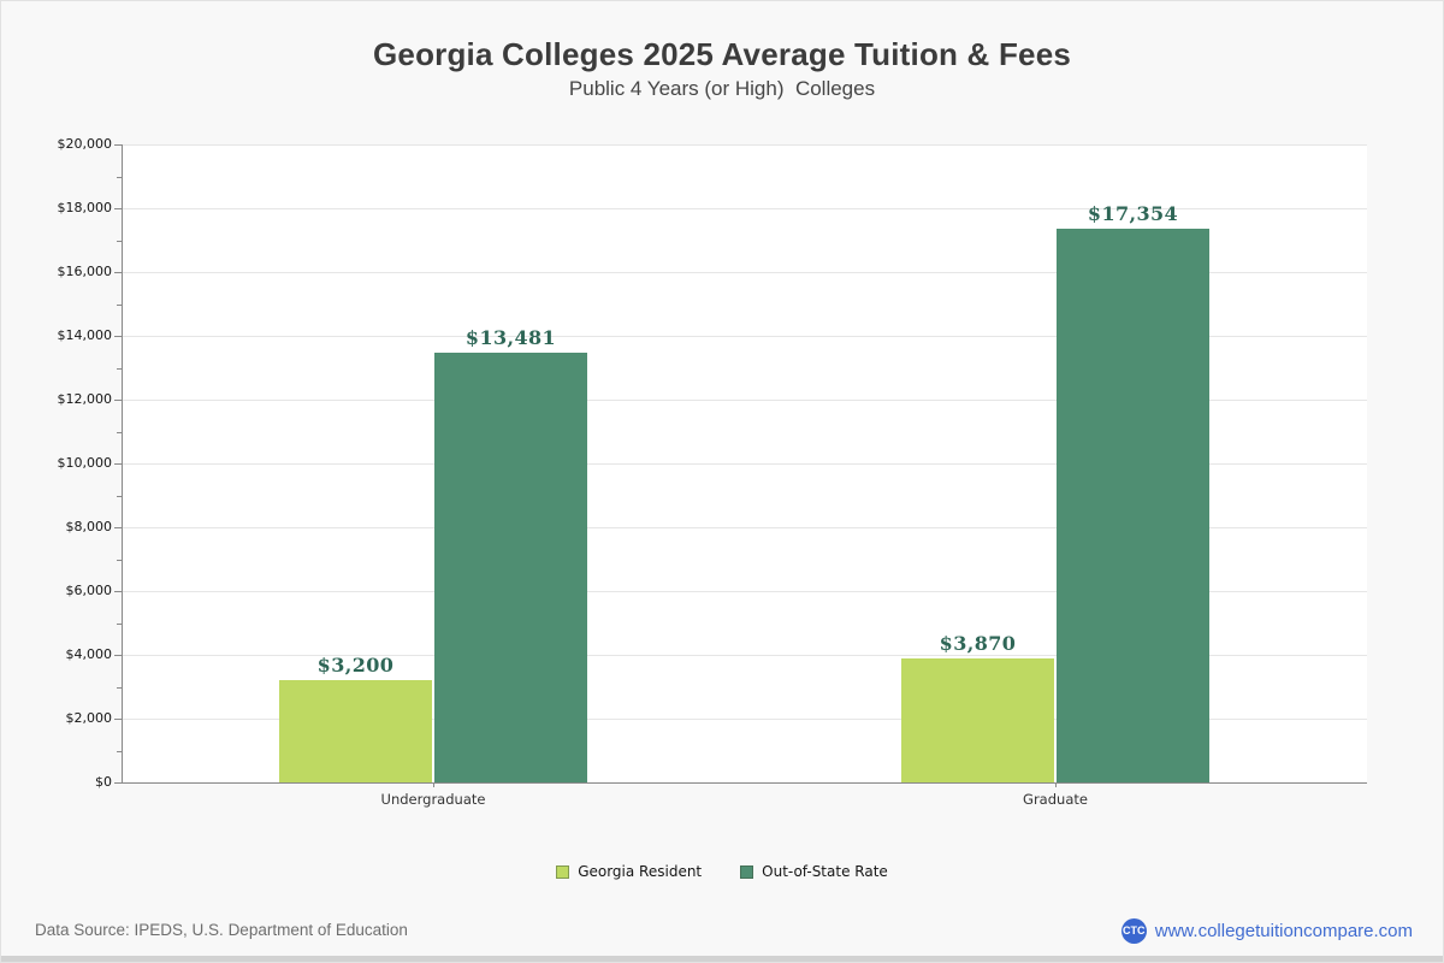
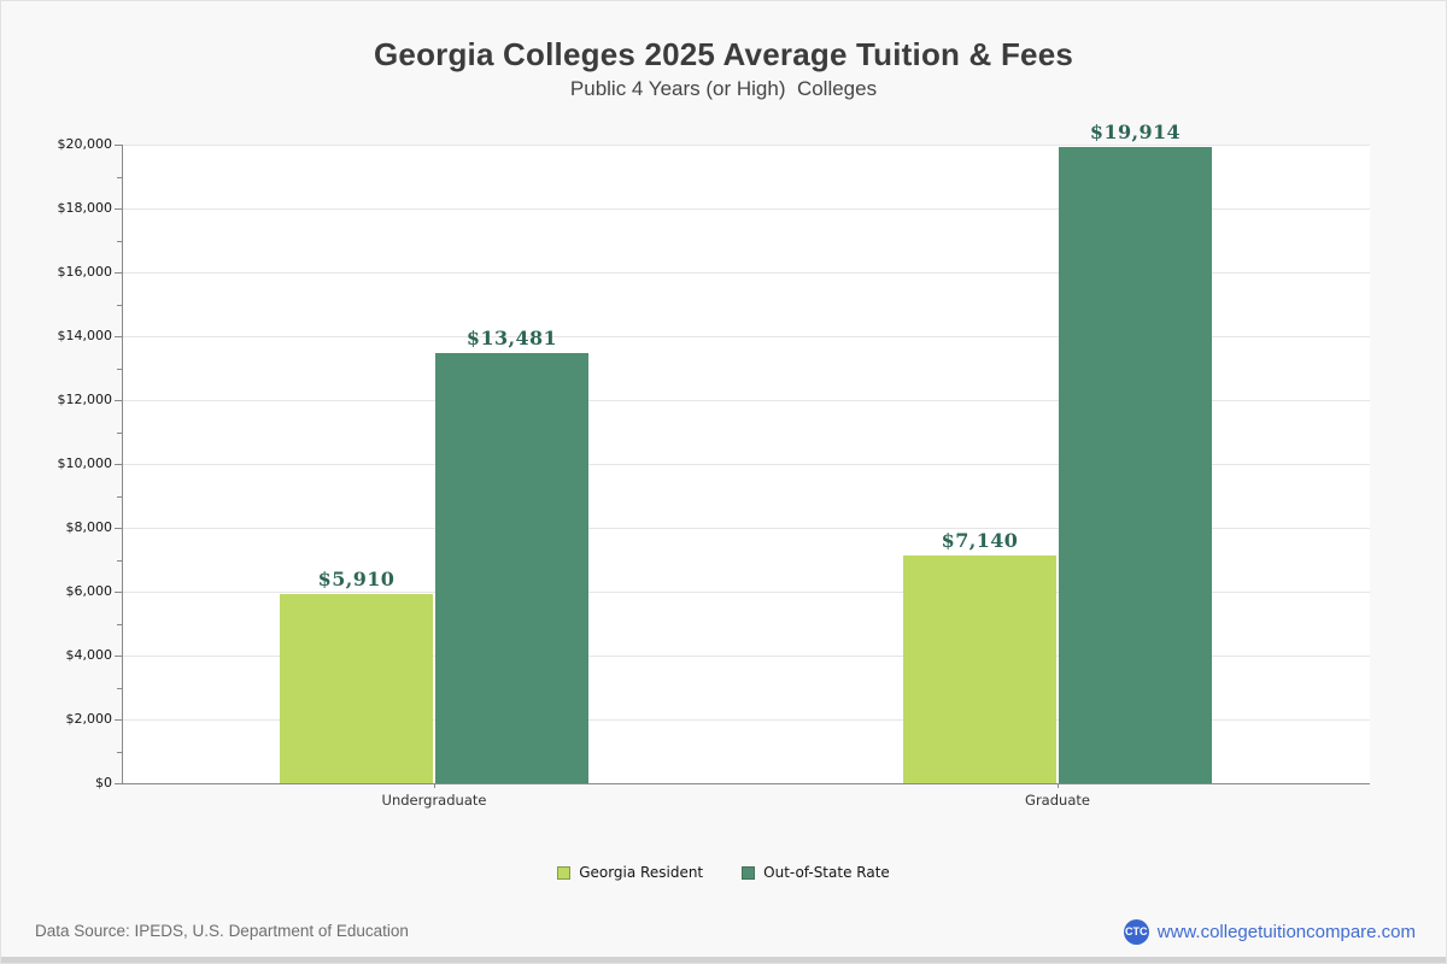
Georgia Resident/Undergraduate: $3,200 -> $5,910
Georgia Resident/Graduate: $3,870 -> $7,140
Out-of-State Rate/Graduate: $17,354 -> $19,914
